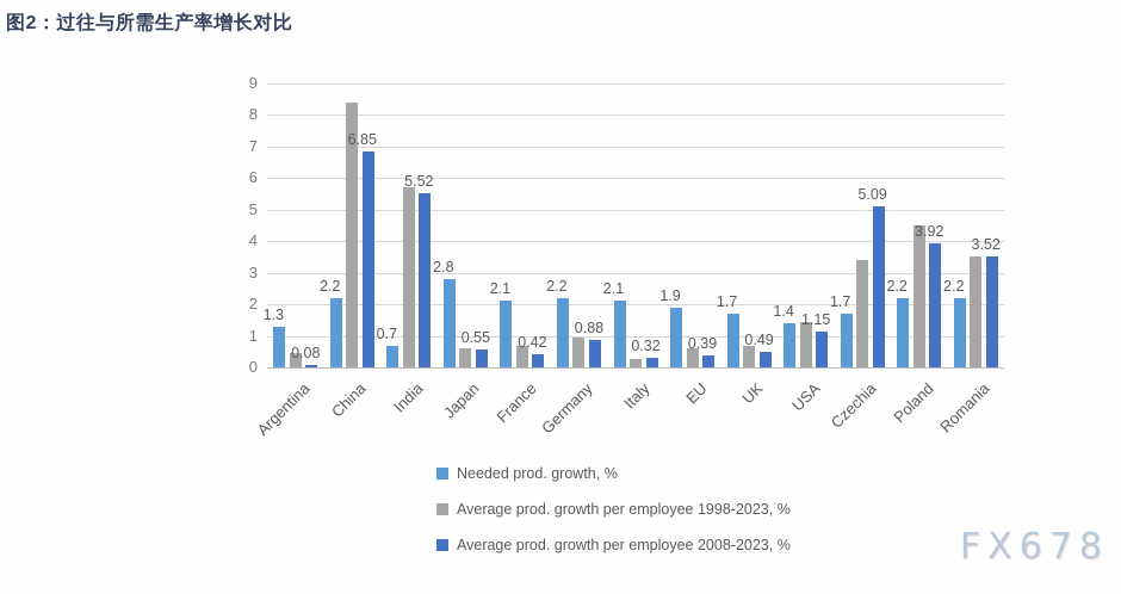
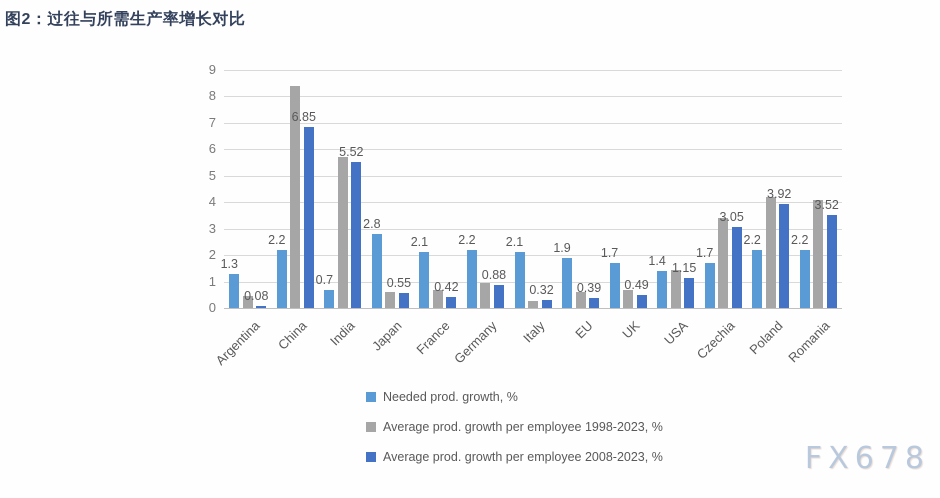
Average prod. growth per employee 2008-2023, %/Czechia: 5.09 -> 3.05
Average prod. growth per employee 1998-2023, %/Poland: 4.5 -> 4.2
Average prod. growth per employee 1998-2023, %/Romania: 3.5 -> 4.1
